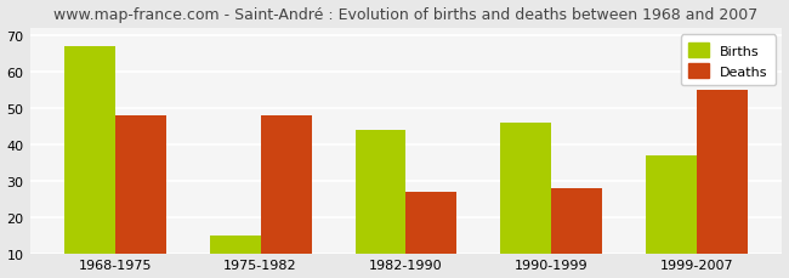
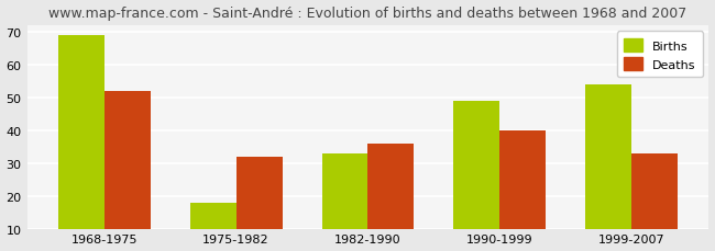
Births/1968-1975: 67 -> 69
Deaths/1968-1975: 48 -> 52
Births/1975-1982: 15 -> 18
Deaths/1975-1982: 48 -> 32
Births/1982-1990: 44 -> 33
Deaths/1982-1990: 27 -> 36
Births/1990-1999: 46 -> 49
Deaths/1990-1999: 28 -> 40
Births/1999-2007: 37 -> 54
Deaths/1999-2007: 55 -> 33
